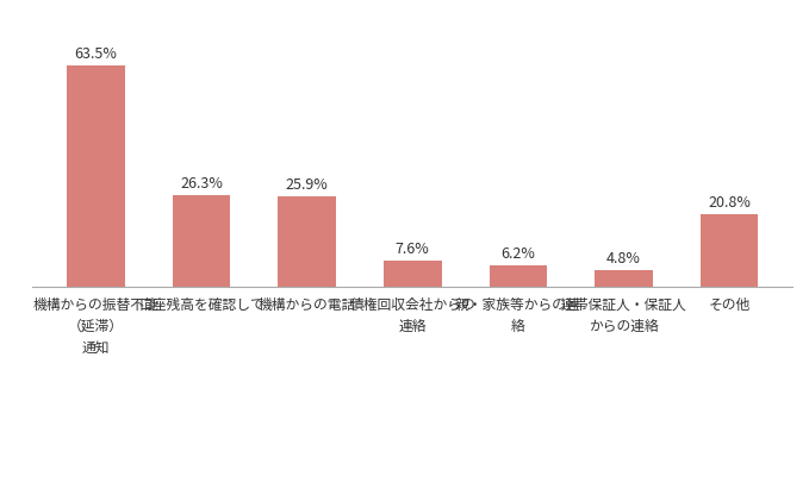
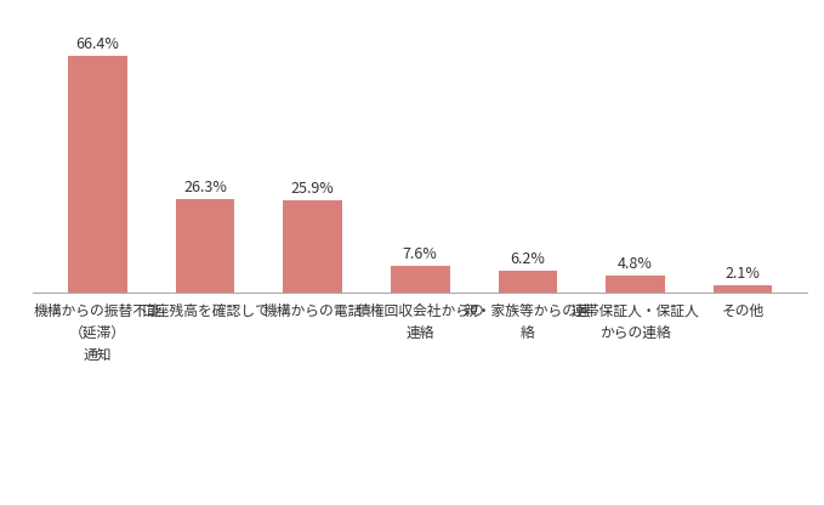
機構からの振替不能 （延滞） 通知: 63.5% -> 66.4%
その他: 20.8% -> 2.1%
